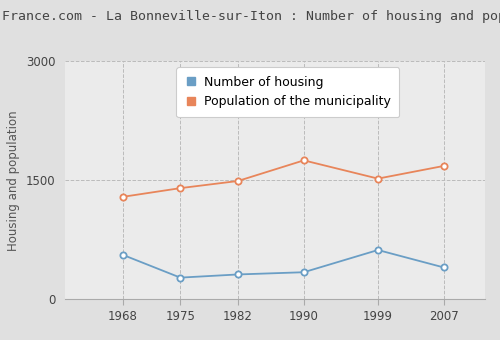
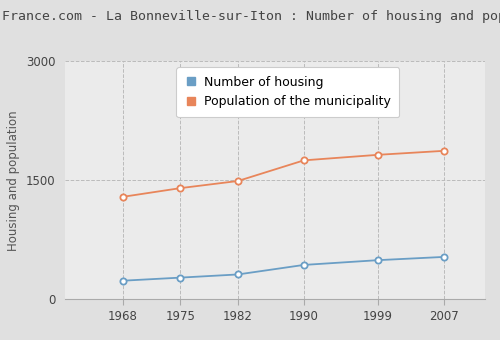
Number of housing/1968: 560 -> 230
Number of housing/1990: 340 -> 430
Number of housing/1999: 620 -> 490
Population of the municipality/1999: 1520 -> 1820
Number of housing/2007: 400 -> 530
Population of the municipality/2007: 1680 -> 1870
